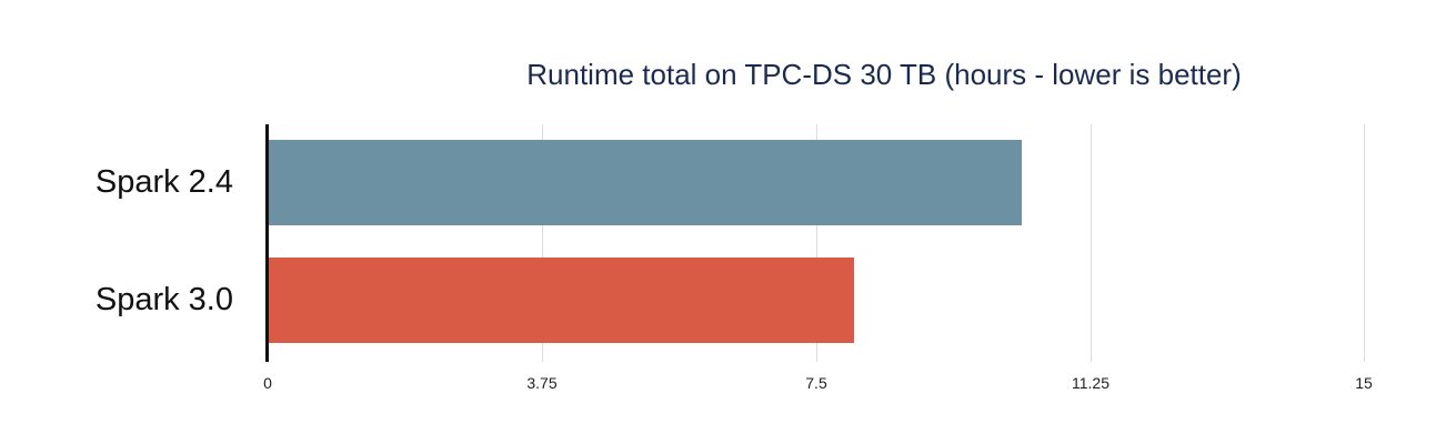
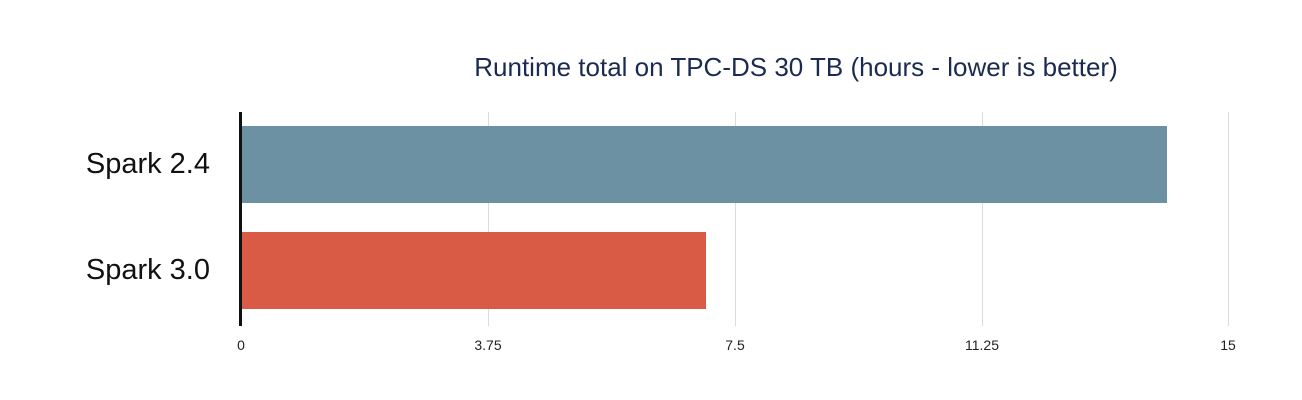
Spark 2.4: 10.3 -> 14.1
Spark 3.0: 8.0 -> 7.0
